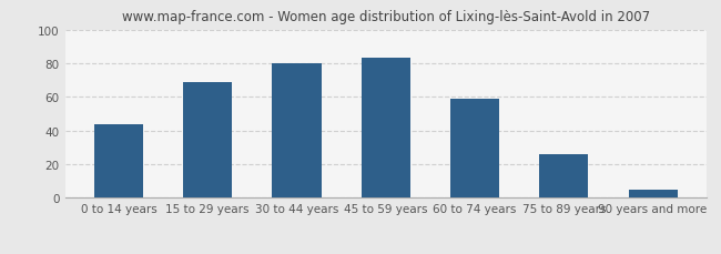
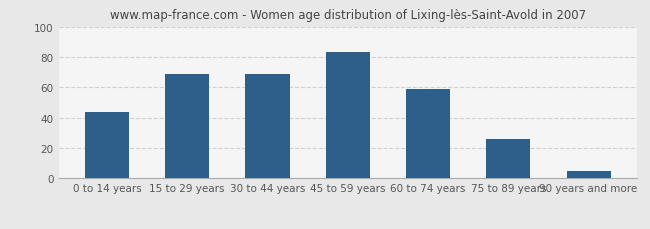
30 to 44 years: 80 -> 69
